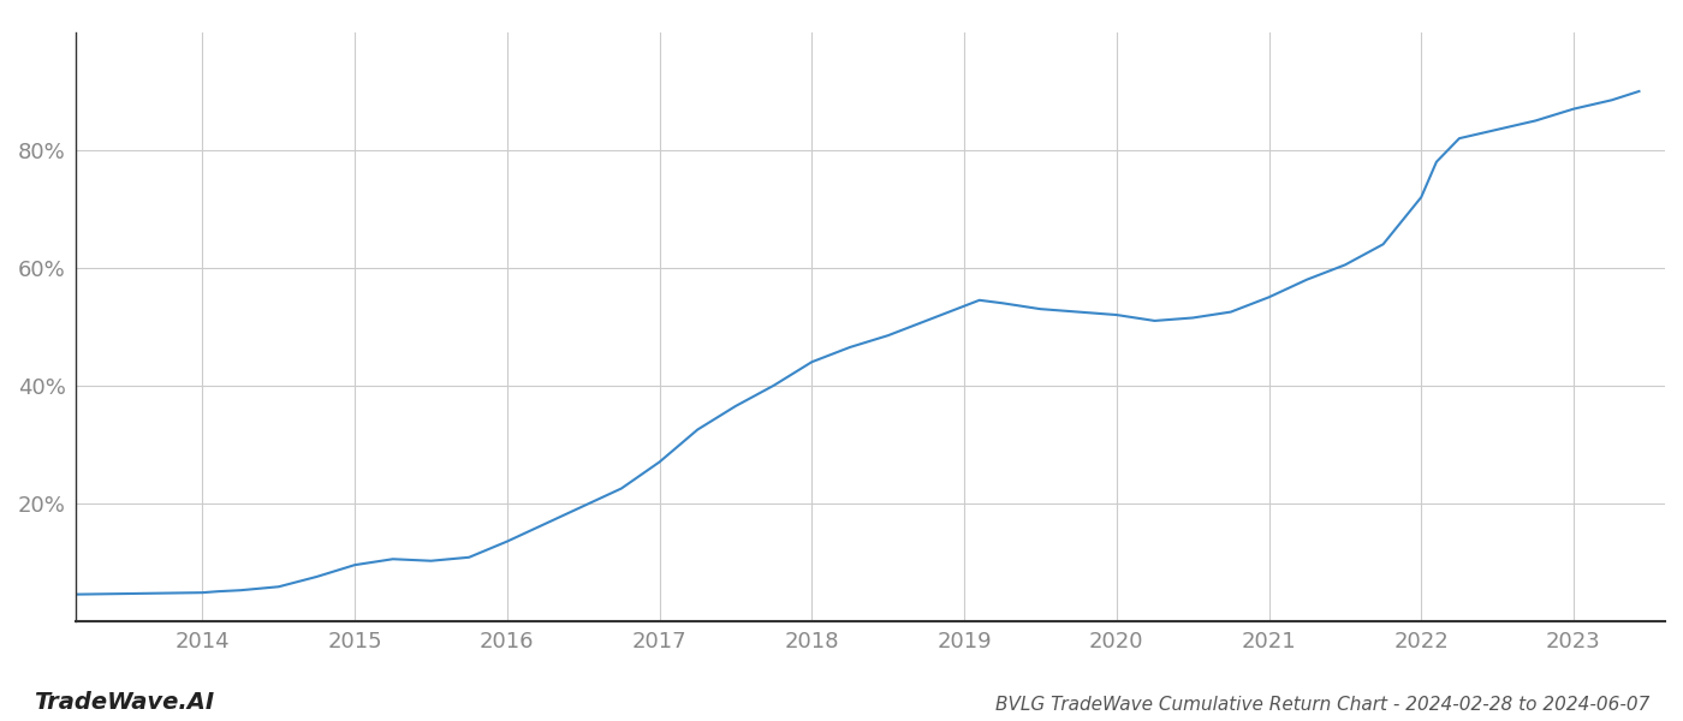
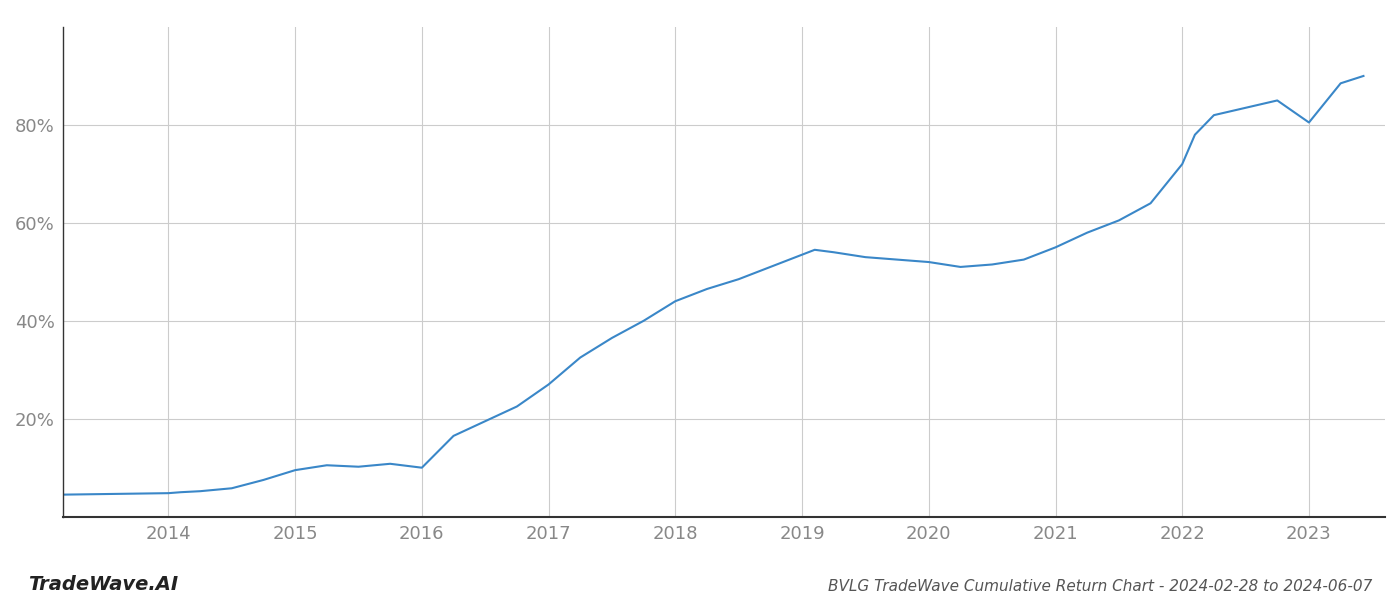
2016: 13.5% -> 10.0%
2023: 87.0% -> 80.5%
